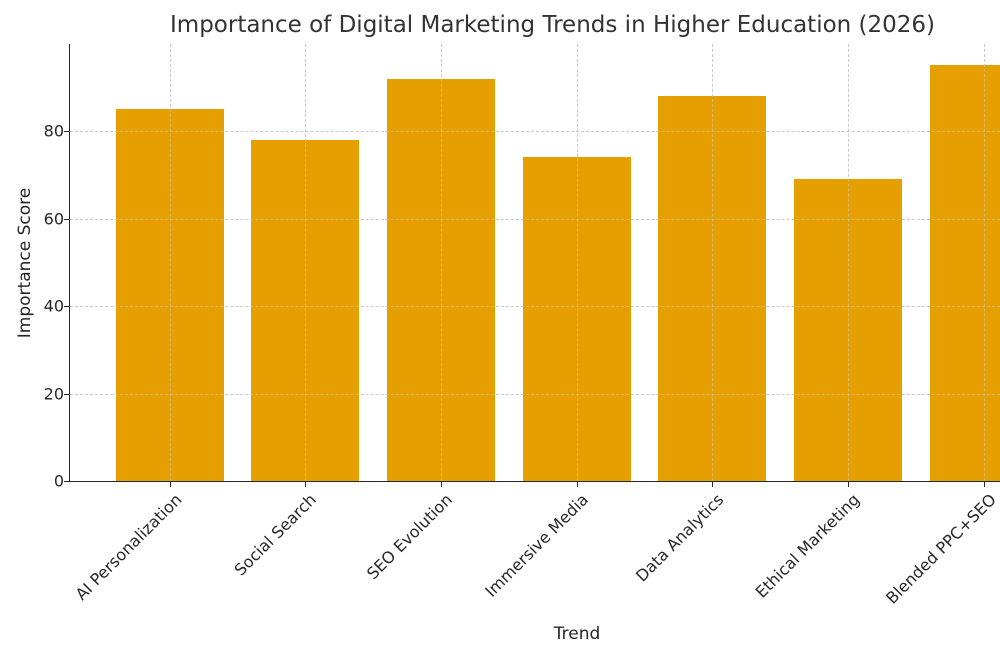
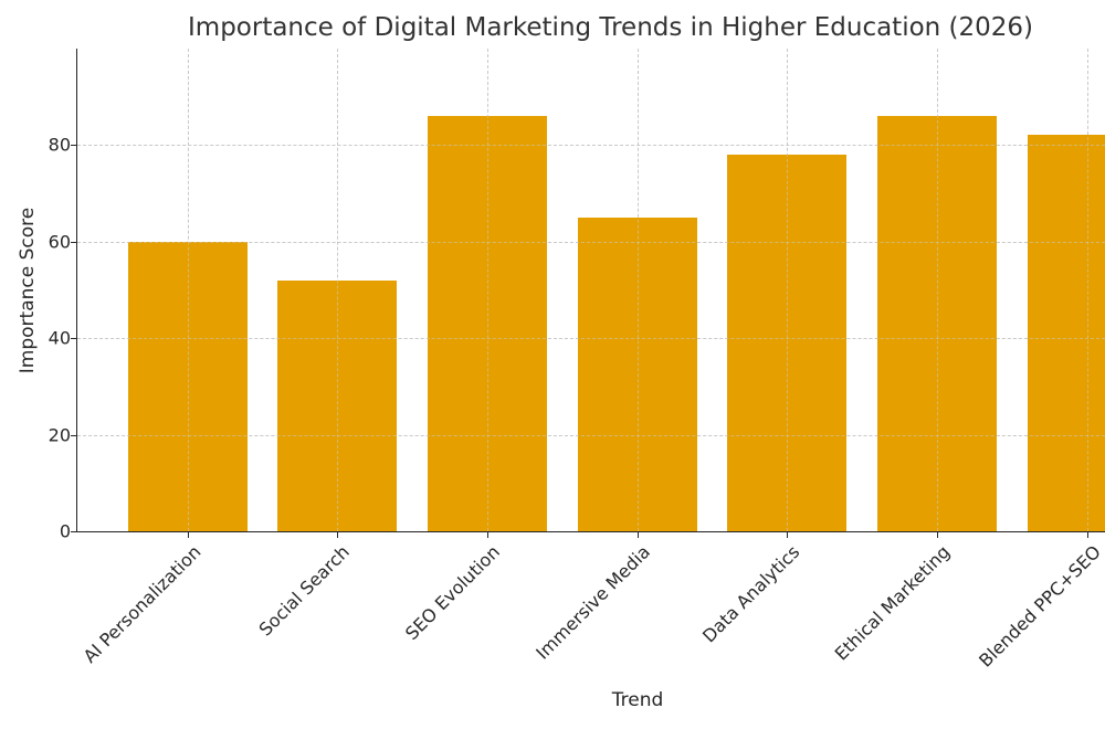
AI Personalization: 85 -> 60
Social Search: 78 -> 52
SEO Evolution: 92 -> 86
Immersive Media: 74 -> 65
Data Analytics: 88 -> 78
Ethical Marketing: 69 -> 86
Blended PPC+SEO: 95 -> 82
